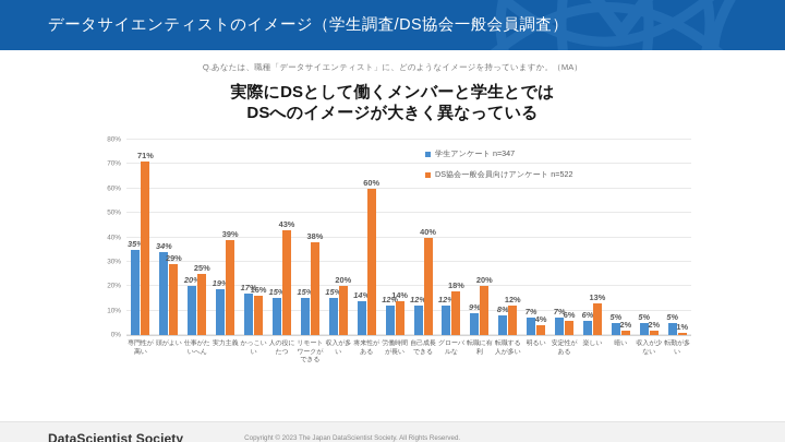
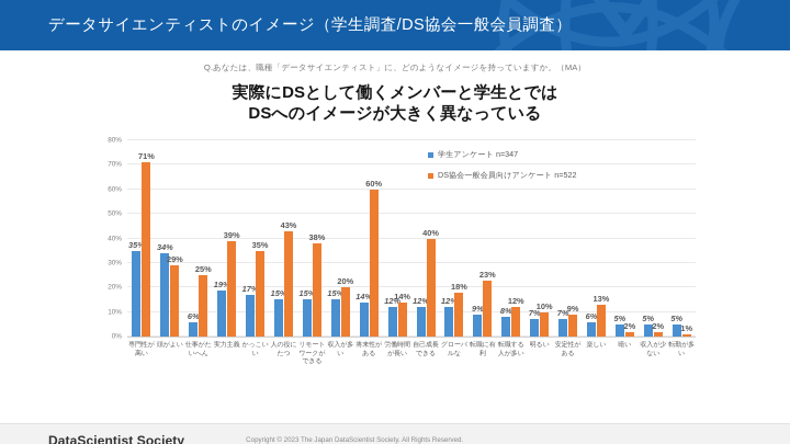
学生アンケート n=347/仕事がたいへん: 20% -> 6%
DS協会一般会員向けアンケート n=522/かっこいい: 16% -> 35%
DS協会一般会員向けアンケート n=522/転職に有利: 20% -> 23%
DS協会一般会員向けアンケート n=522/明るい: 4% -> 10%
DS協会一般会員向けアンケート n=522/安定性がある: 6% -> 9%
